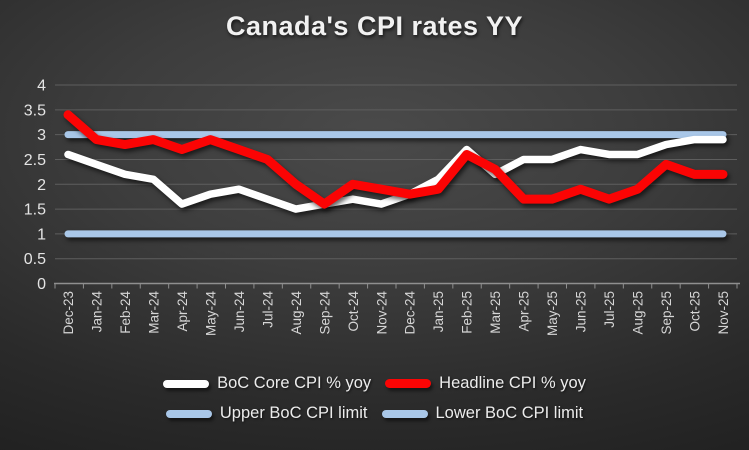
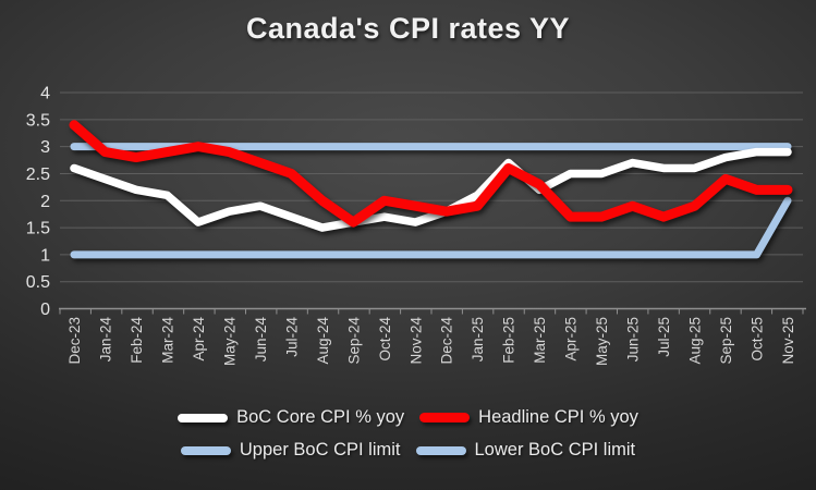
Headline CPI % yoy/Apr-24: 2.7 -> 3.0
Lower BoC CPI limit/Nov-25: 1 -> 2
